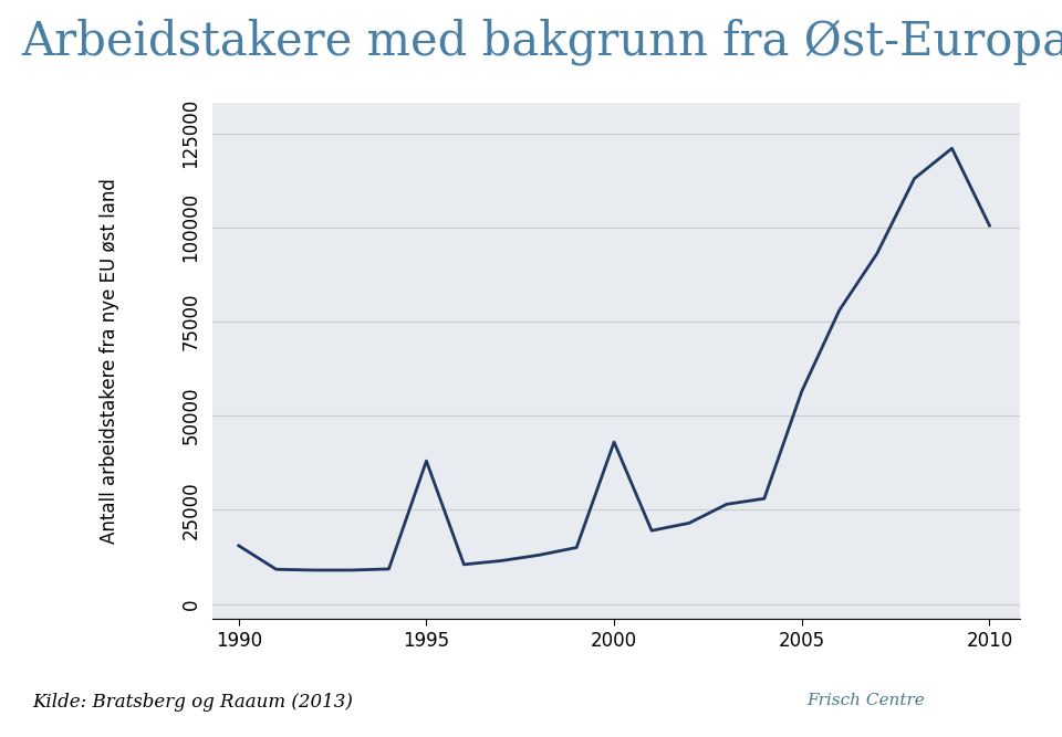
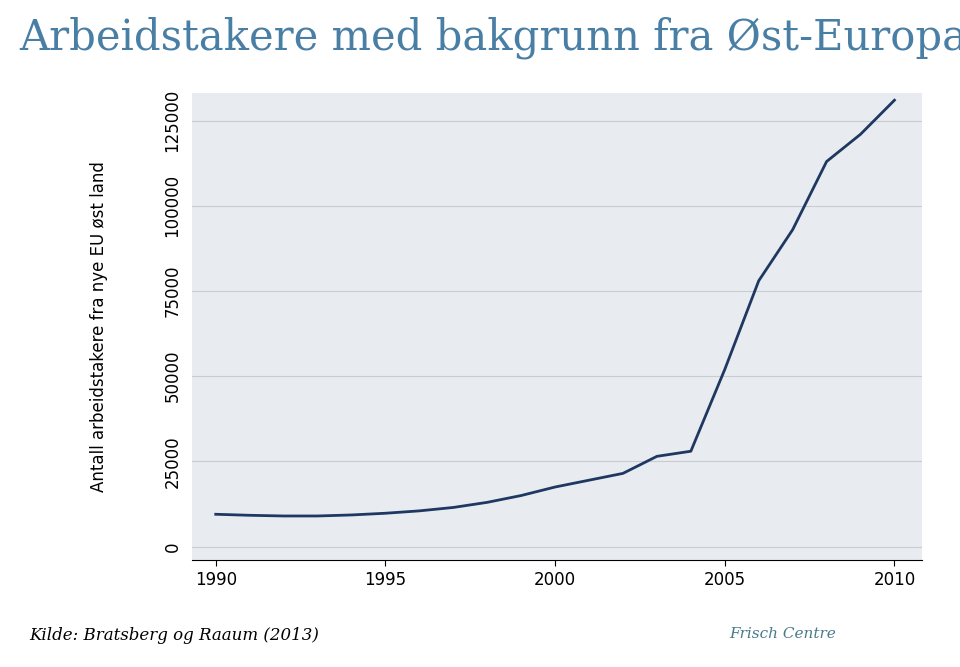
1990: 15500 -> 9500
1995: 38000 -> 9800
2000: 43000 -> 17500
2005: 56500 -> 52000
2010: 100500 -> 131000
